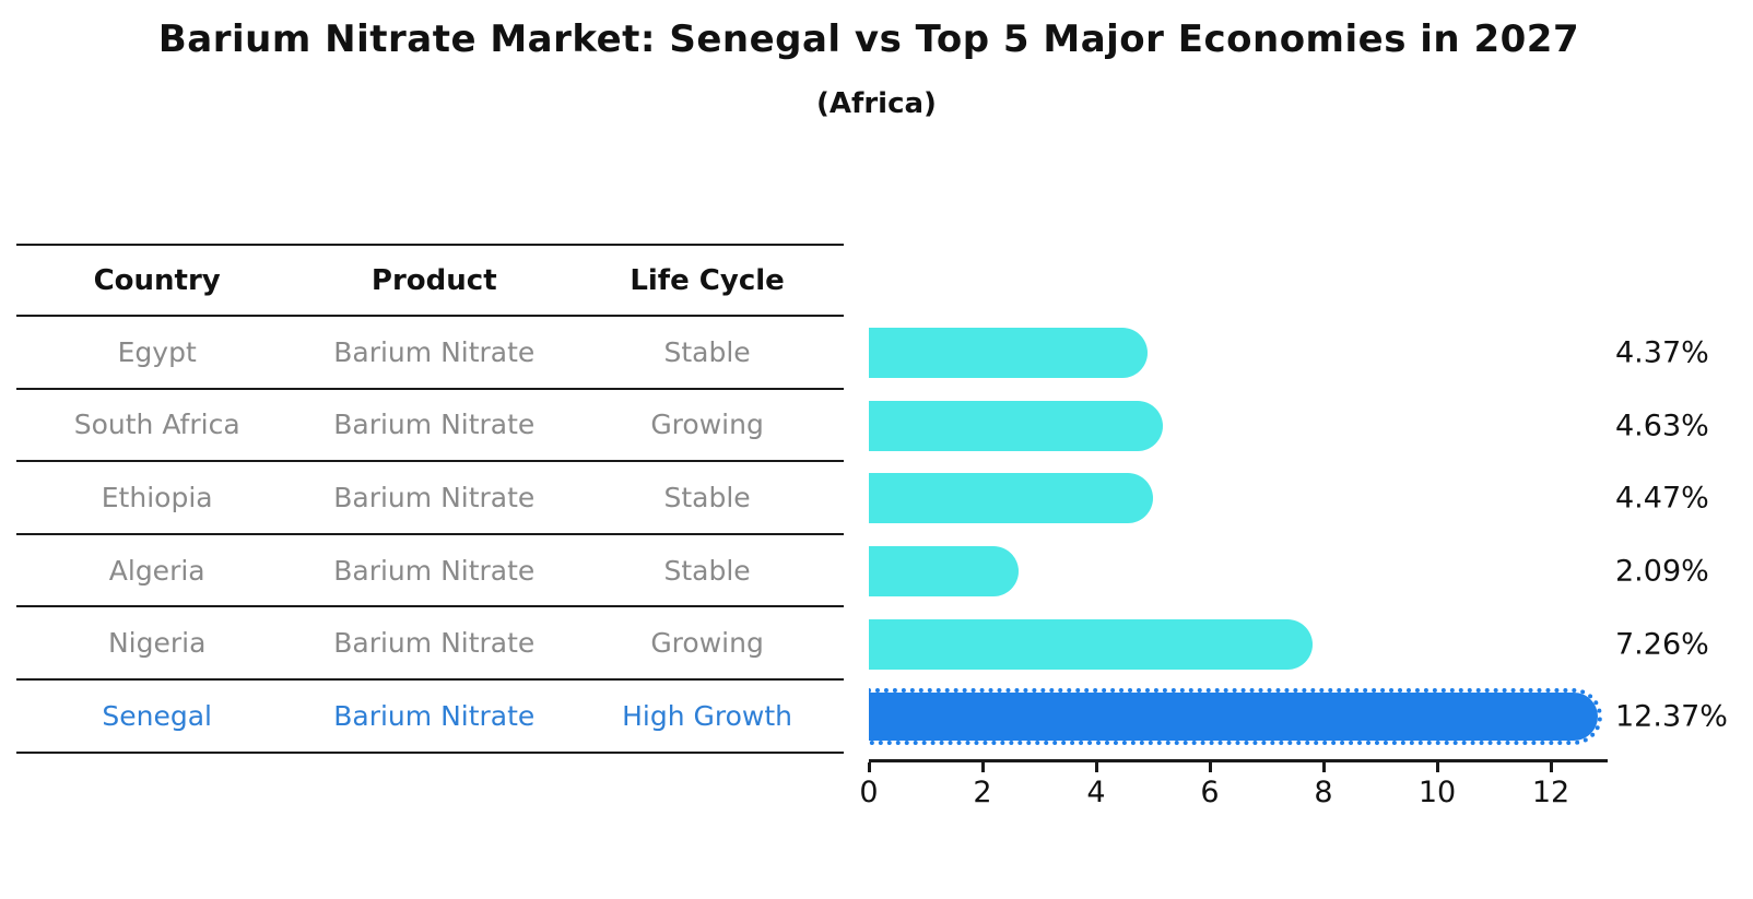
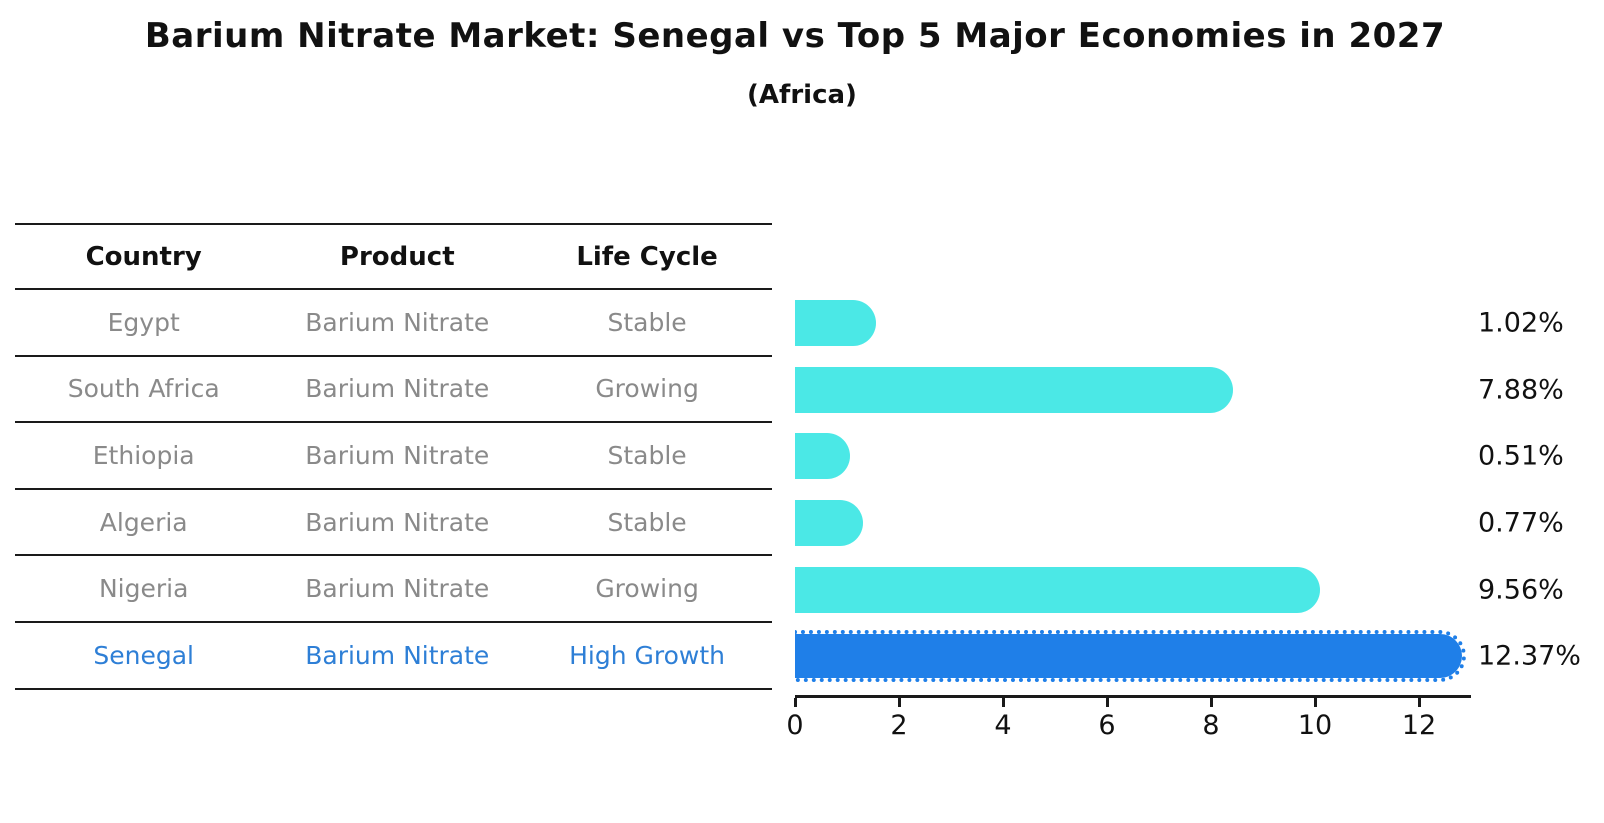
Egypt: 4.37% -> 1.02%
South Africa: 4.63% -> 7.88%
Ethiopia: 4.47% -> 0.51%
Algeria: 2.09% -> 0.77%
Nigeria: 7.26% -> 9.56%
